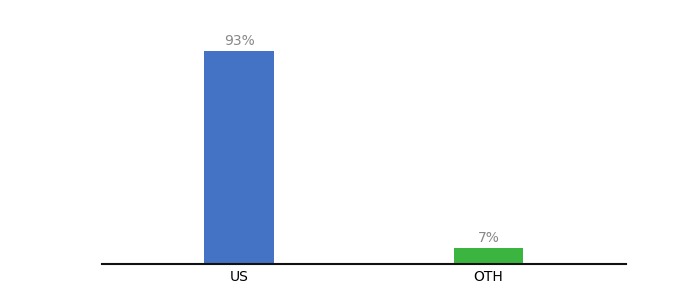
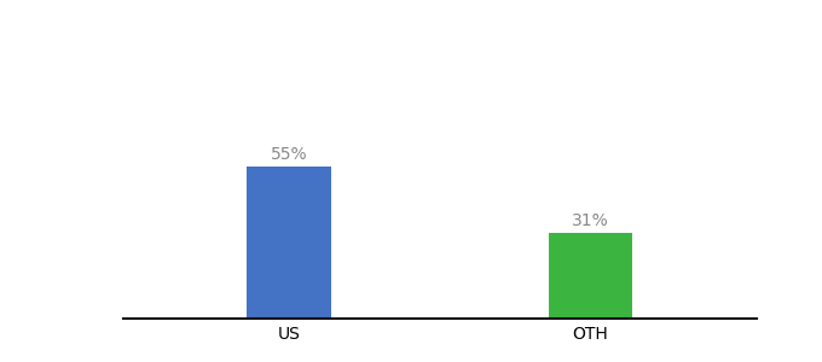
US: 93% -> 55%
OTH: 7% -> 31%
